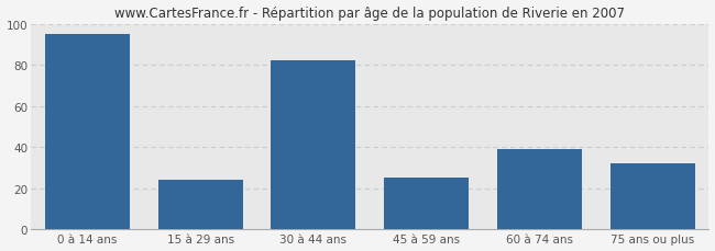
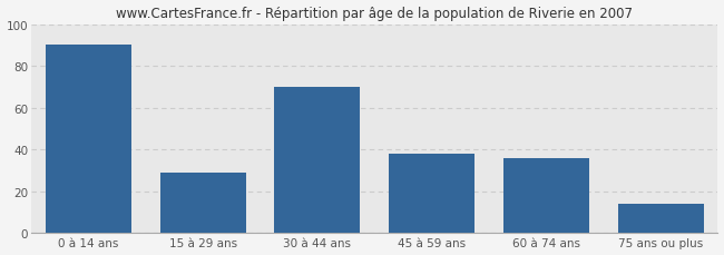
0 à 14 ans: 95 -> 90
15 à 29 ans: 24 -> 29
30 à 44 ans: 82 -> 70
45 à 59 ans: 25 -> 38
60 à 74 ans: 39 -> 36
75 ans ou plus: 32 -> 14
